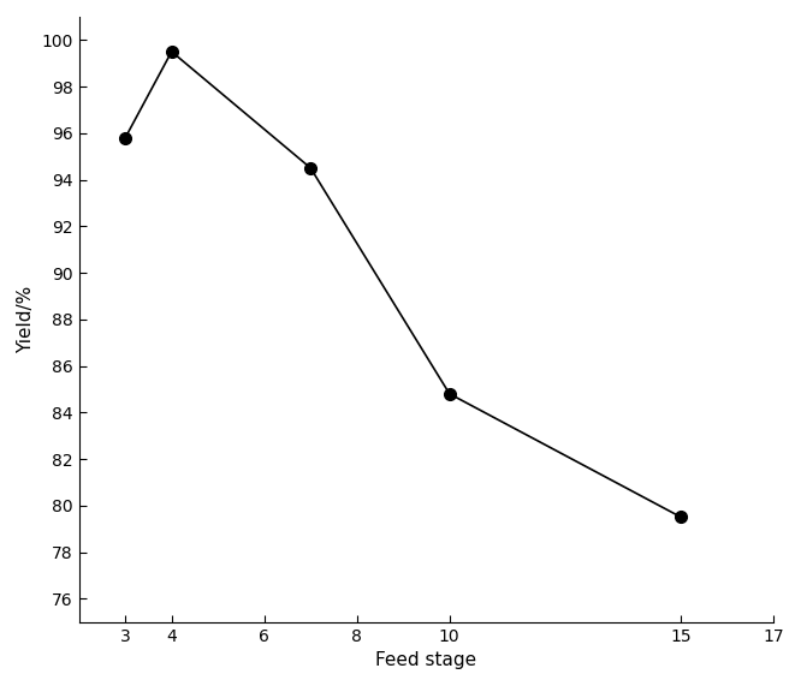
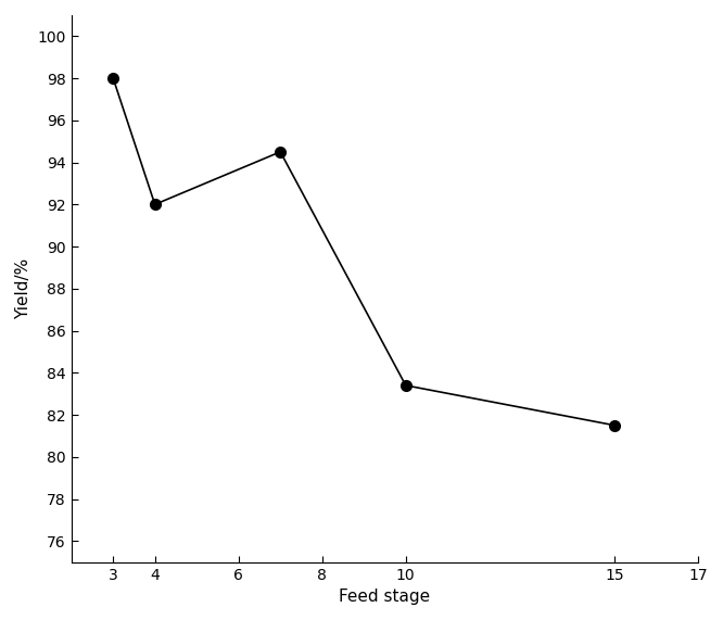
3: 95.8 -> 98.0
4: 99.5 -> 92.0
10: 84.8 -> 83.4
15: 79.5 -> 81.5
